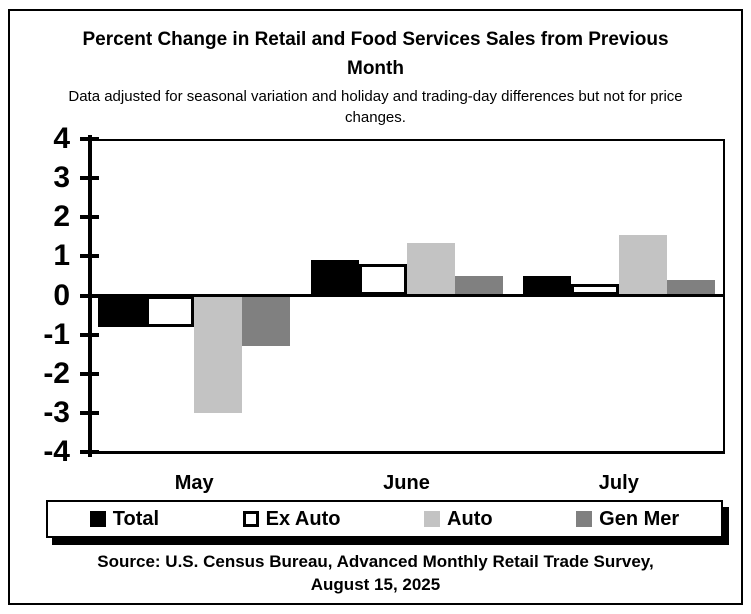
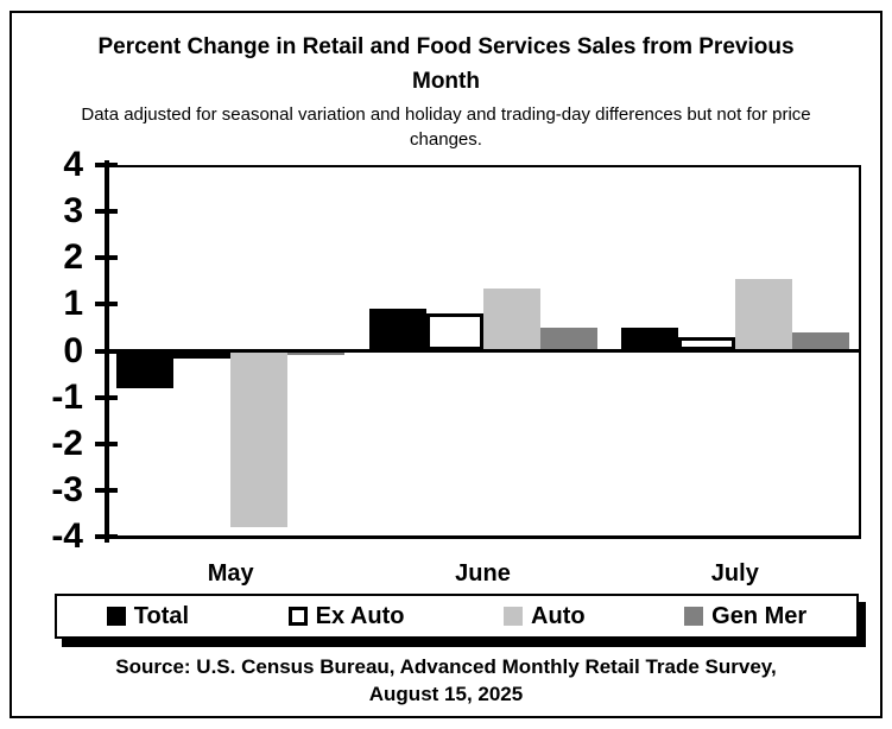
Ex Auto/May: -0.8 -> -0.1
Auto/May: -3.0 -> -3.8
Gen Mer/May: -1.3 -> -0.1
